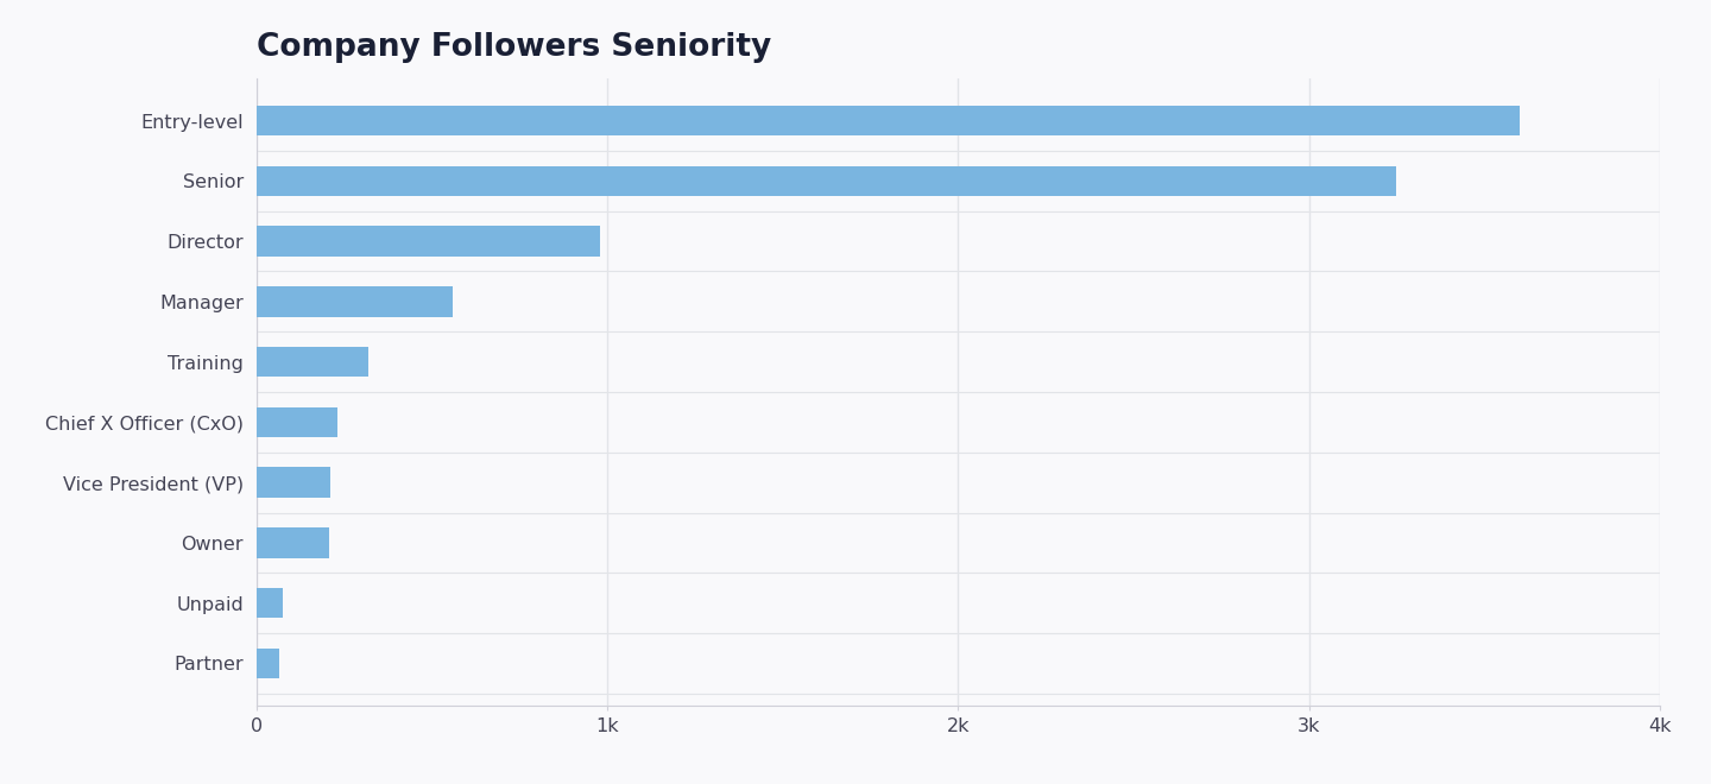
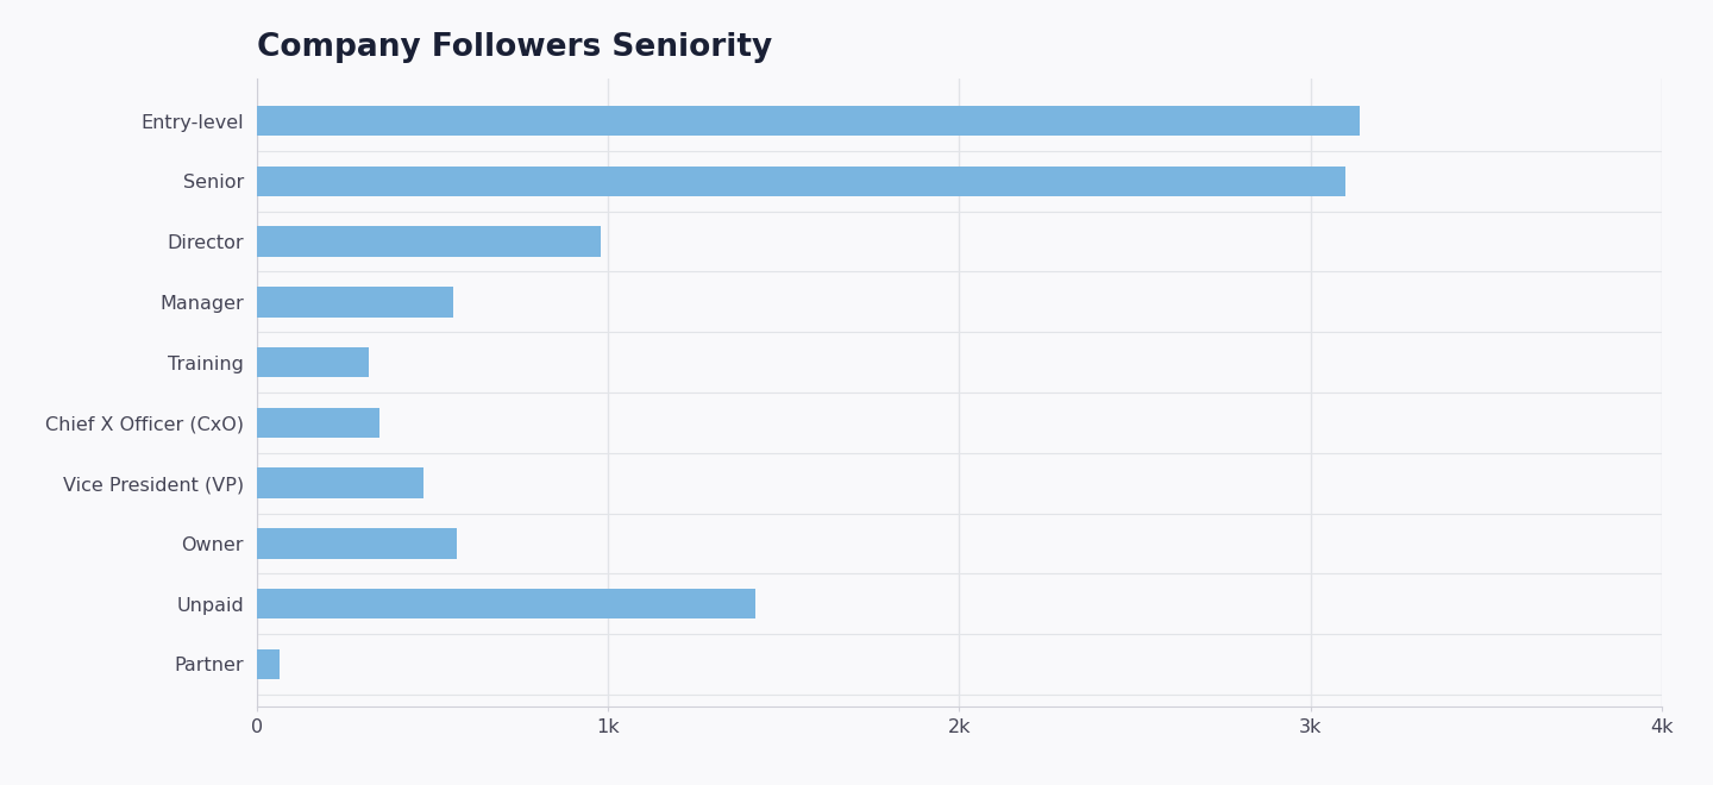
Entry-level: 3.600k -> 3.140k
Senior: 3.250k -> 3.100k
Chief X Officer (CxO): 0.230k -> 0.350k
Vice President (VP): 0.210k -> 0.475k
Owner: 0.205k -> 0.570k
Unpaid: 0.075k -> 1.420k
